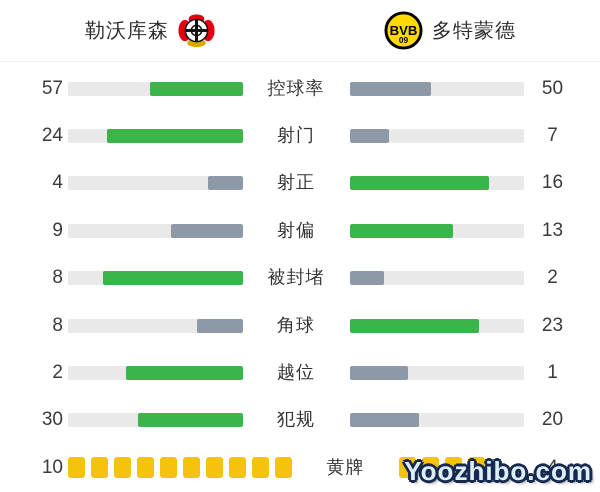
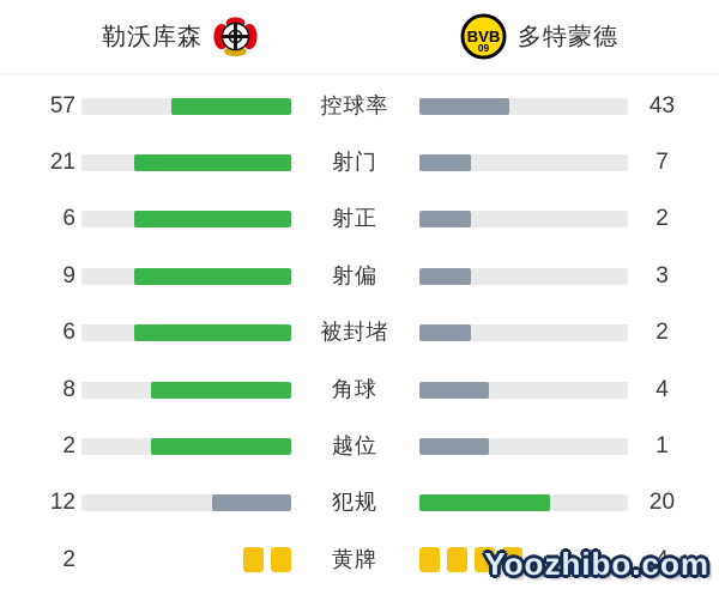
多特蒙德/控球率: 50 -> 43
勒沃库森/射门: 24 -> 21
勒沃库森/射正: 4 -> 6
多特蒙德/射正: 16 -> 2
多特蒙德/射偏: 13 -> 3
勒沃库森/被封堵: 8 -> 6
多特蒙德/角球: 23 -> 4
勒沃库森/犯规: 30 -> 12
勒沃库森/黄牌: 10 -> 2
